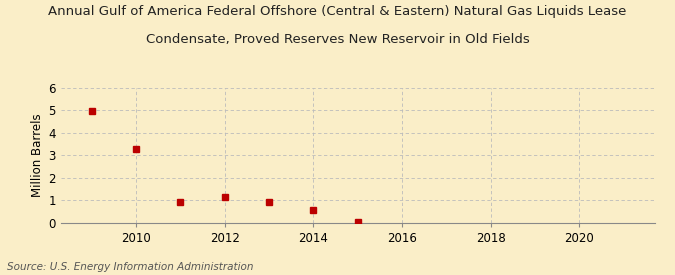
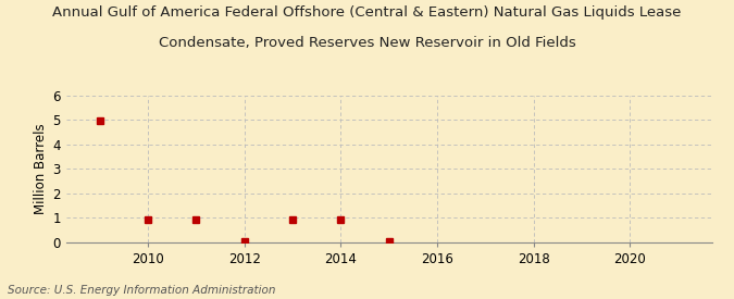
2010: 3.30 -> 0.91
2012: 1.15 -> 0.04
2014: 0.55 -> 0.93
